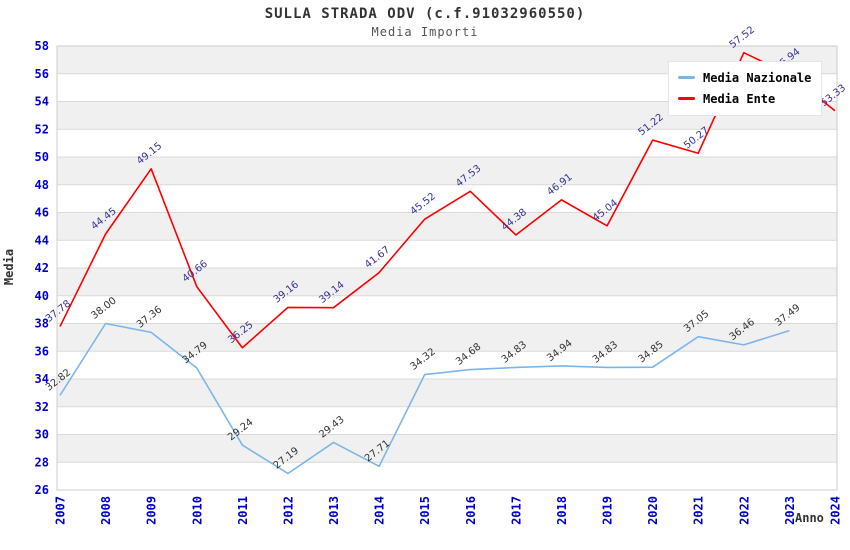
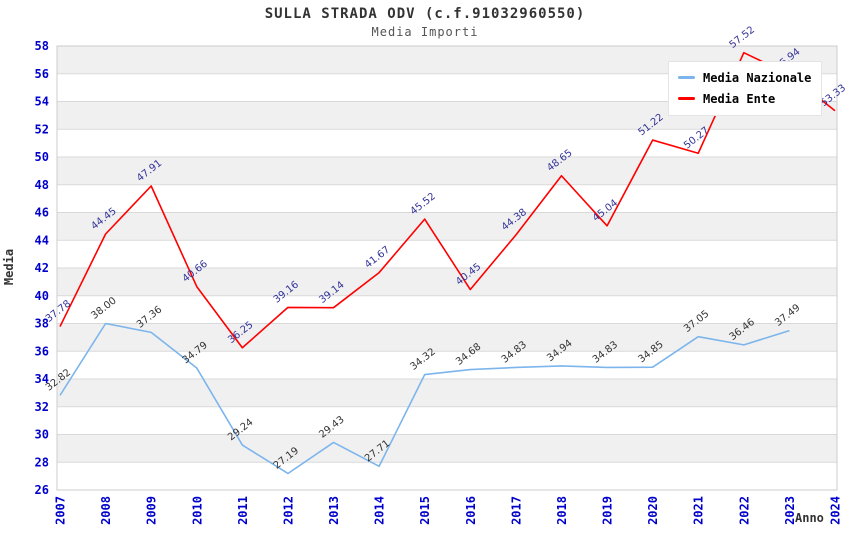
Media Ente/2009: 49.15 -> 47.91
Media Ente/2016: 47.53 -> 40.45
Media Ente/2018: 46.91 -> 48.65
